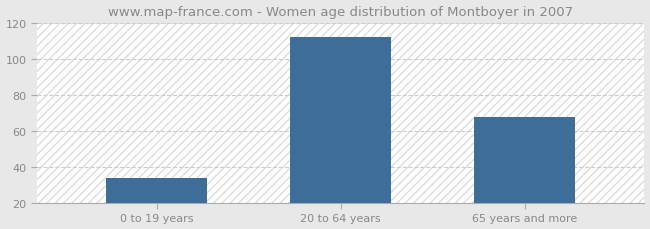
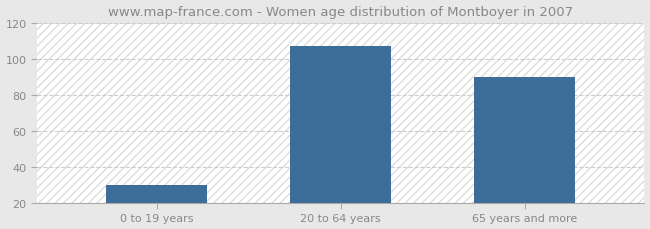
0 to 19 years: 34 -> 30
20 to 64 years: 112 -> 107
65 years and more: 68 -> 90
